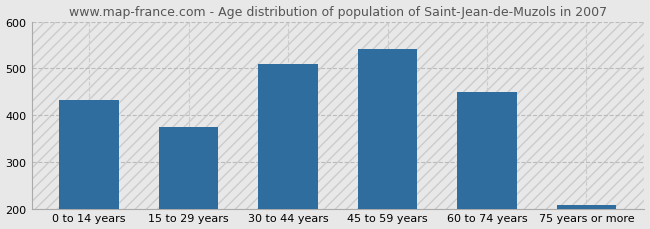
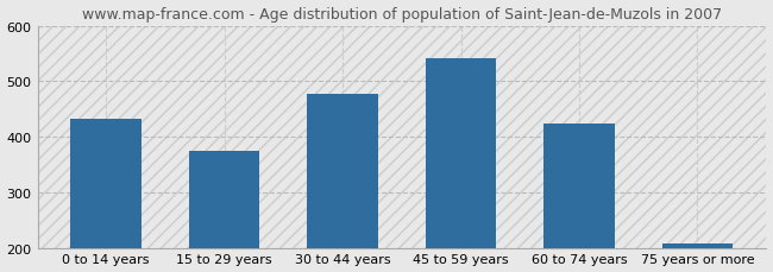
30 to 44 years: 510 -> 478
60 to 74 years: 450 -> 424
